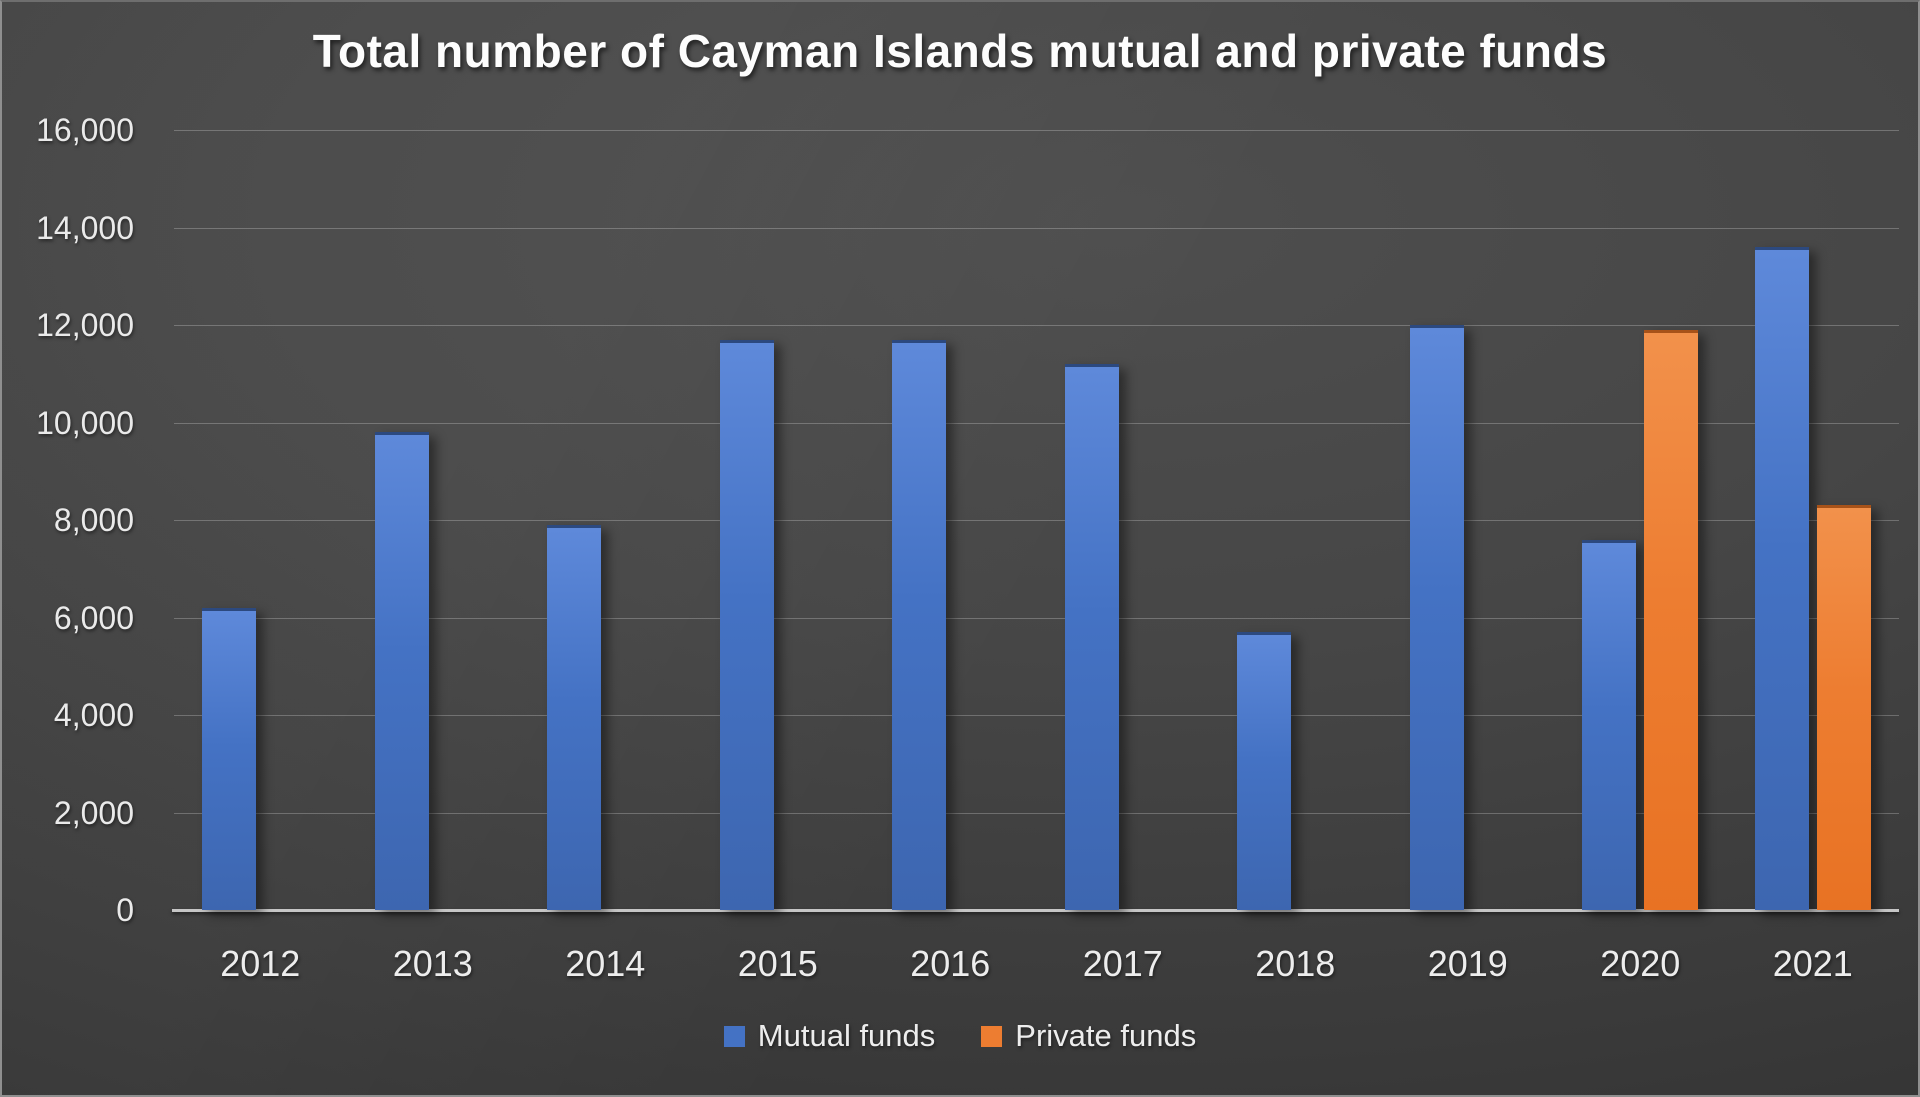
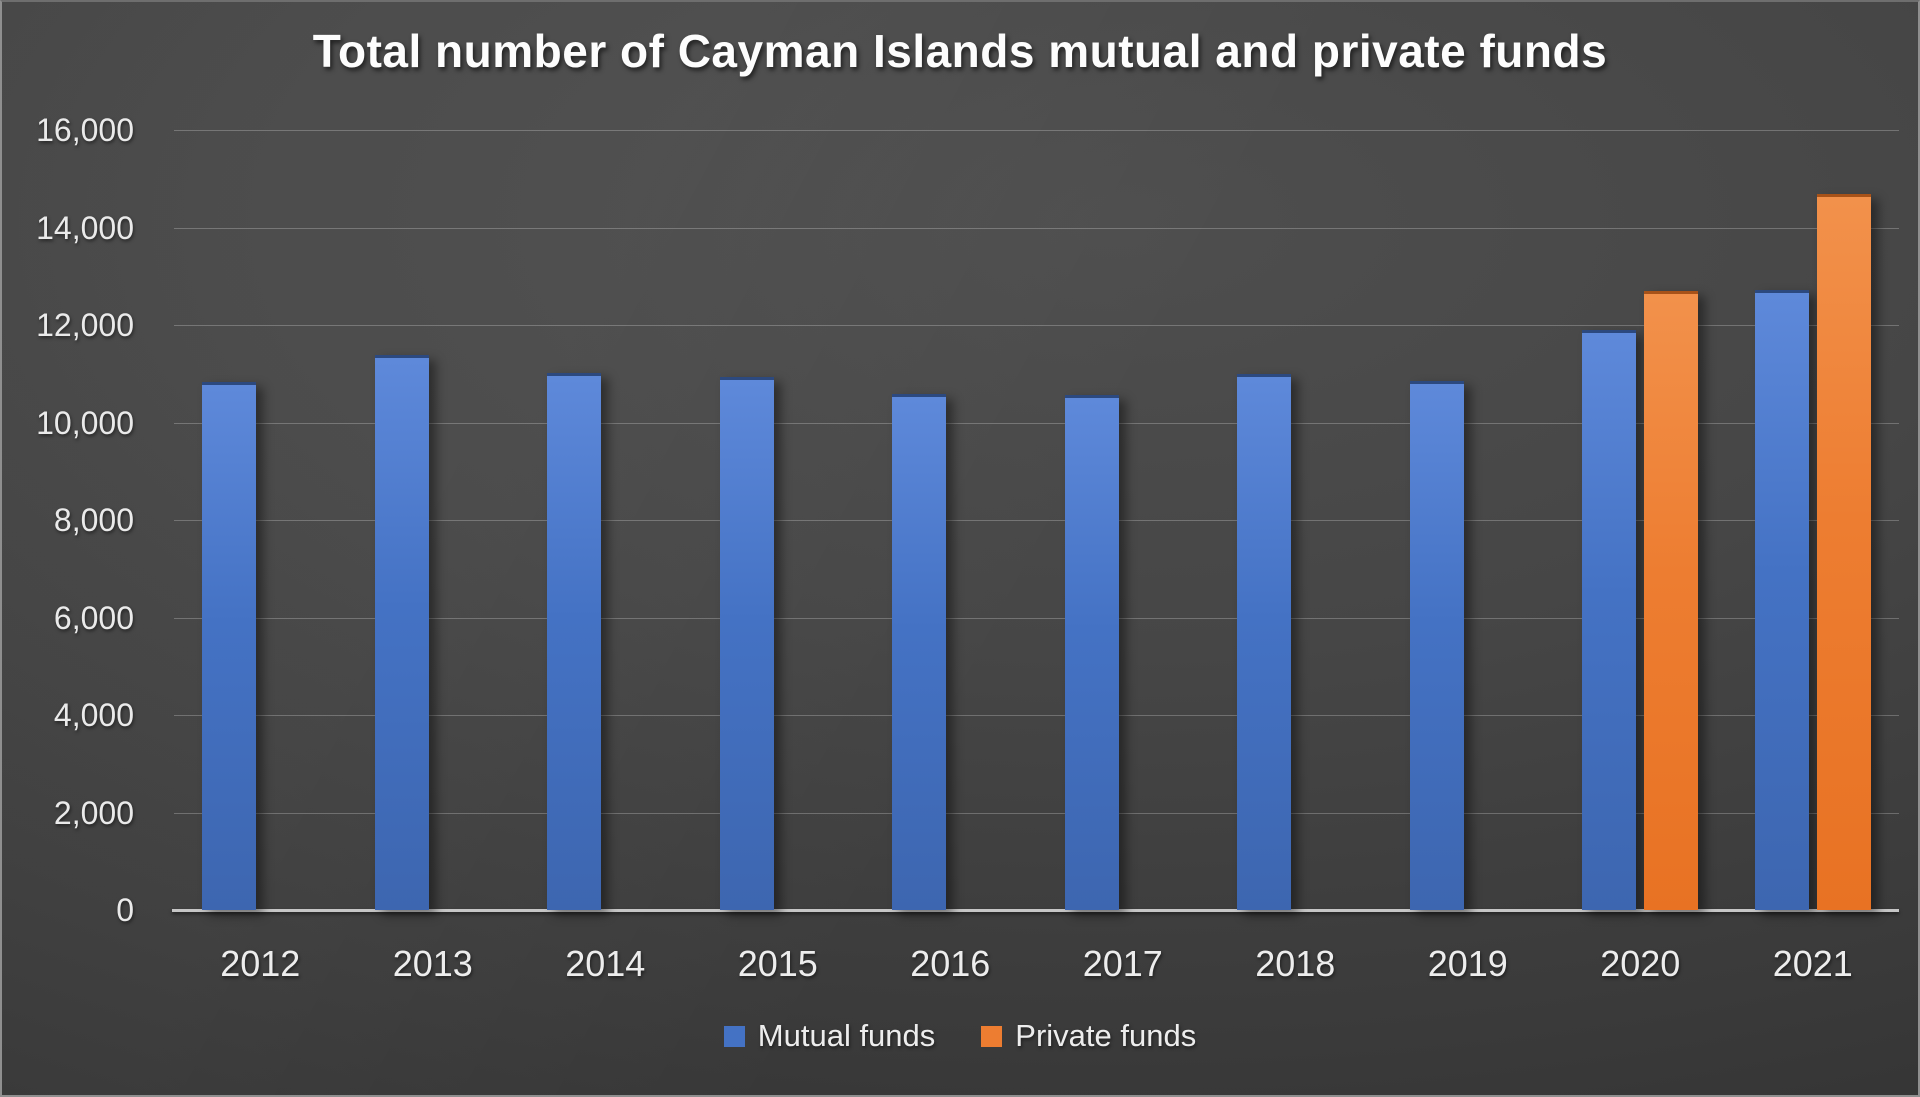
Mutual funds/2012: 6200 -> 10800
Mutual funds/2013: 9800 -> 11400
Mutual funds/2014: 7900 -> 11000
Mutual funds/2015: 11700 -> 10900
Mutual funds/2016: 11700 -> 10600
Mutual funds/2017: 11200 -> 10600
Mutual funds/2018: 5700 -> 11000
Mutual funds/2019: 12000 -> 10900
Mutual funds/2020: 7600 -> 11900
Private funds/2020: 11900 -> 12700
Mutual funds/2021: 13600 -> 12700
Private funds/2021: 8300 -> 14700
